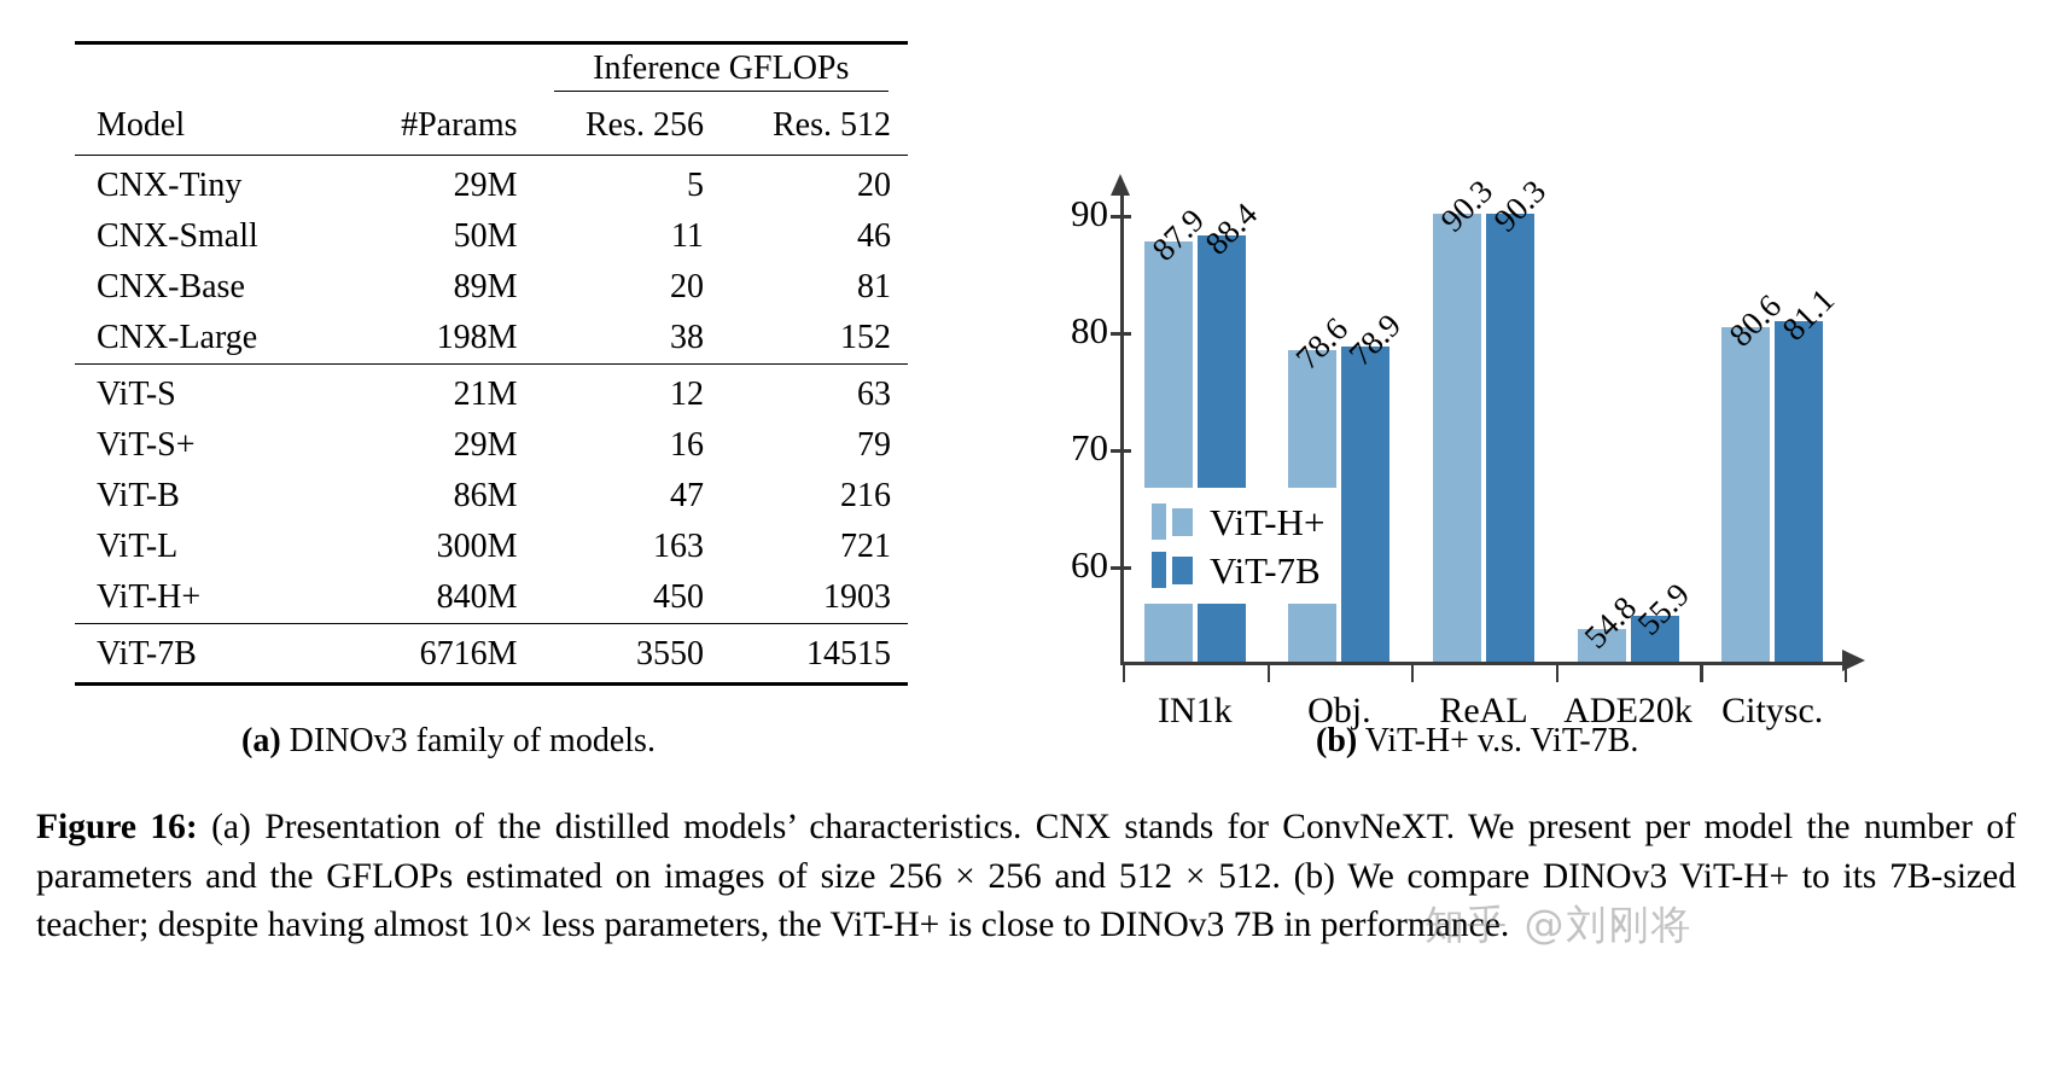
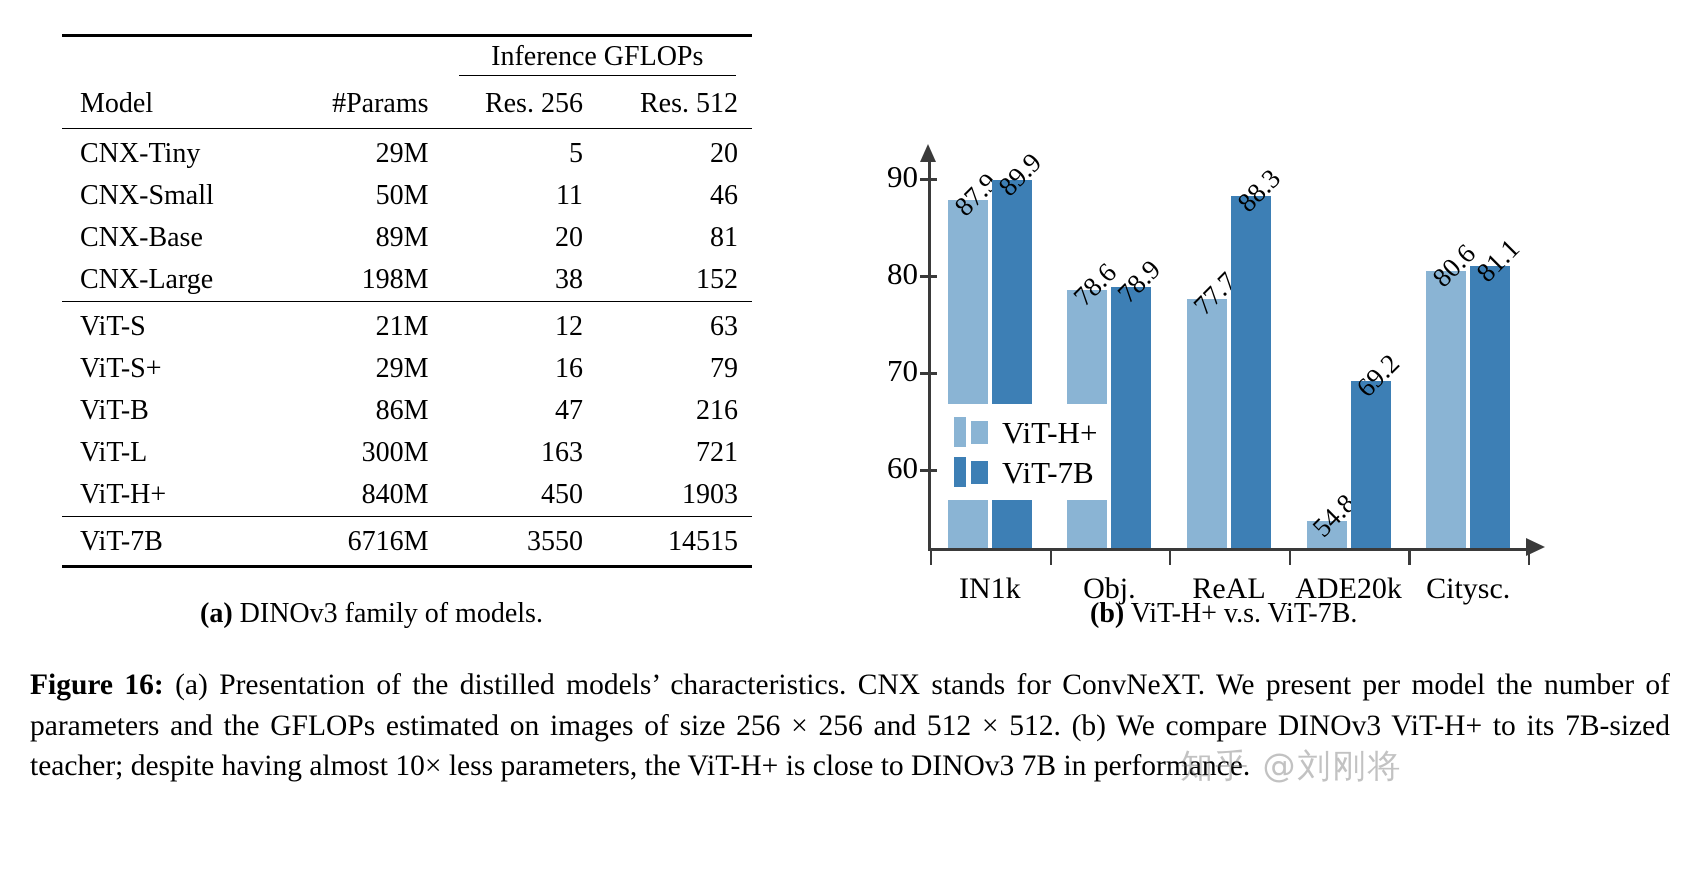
ViT-7B/IN1k: 88.4 -> 89.9
ViT-H+/ReAL: 90.3 -> 77.7
ViT-7B/ReAL: 90.3 -> 88.3
ViT-7B/ADE20k: 55.9 -> 69.2
